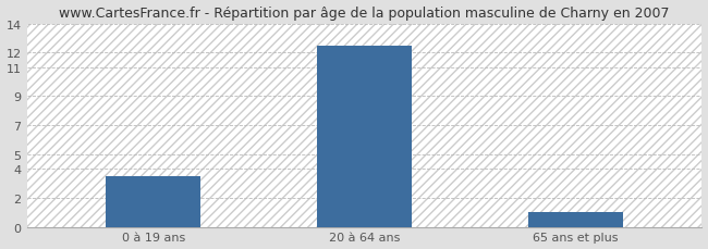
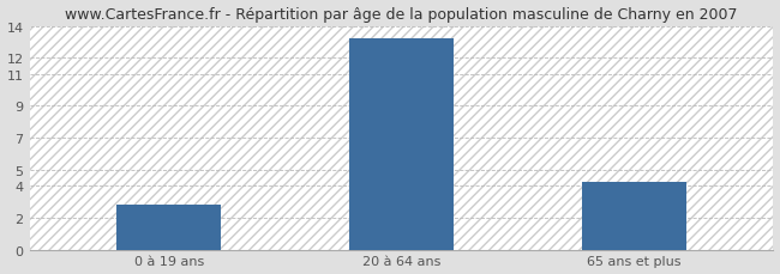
0 à 19 ans: 3.5 -> 2.8
20 à 64 ans: 12.5 -> 13.2
65 ans et plus: 1.0 -> 4.2
